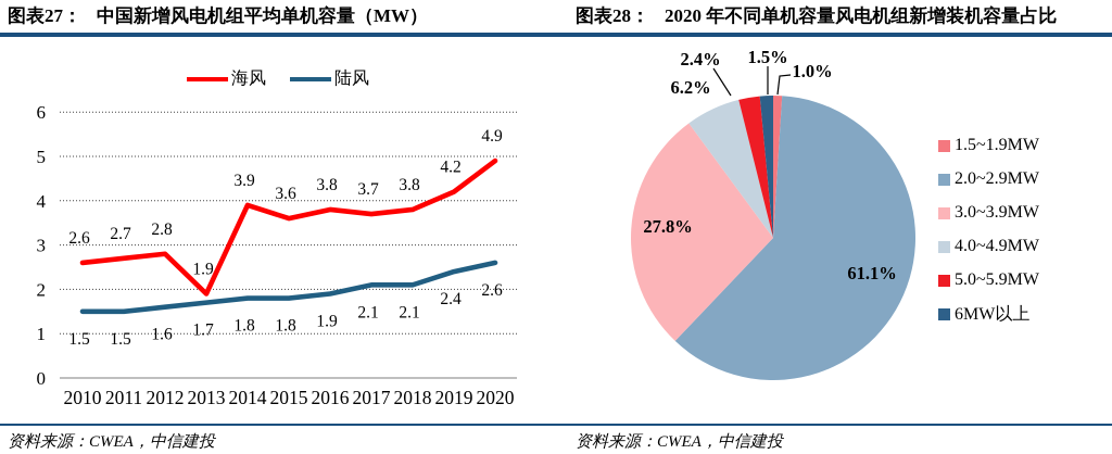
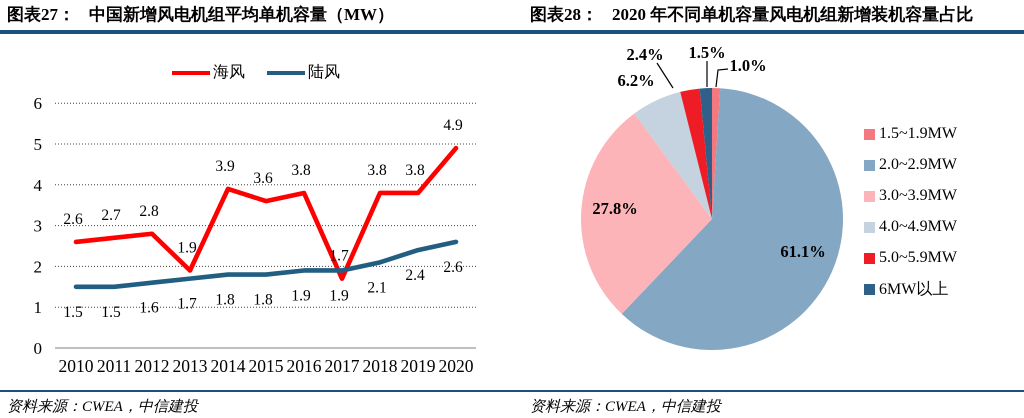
中国新增风电机组平均单机容量（MW）/海风/2017: 3.7 -> 1.7
中国新增风电机组平均单机容量（MW）/陆风/2017: 2.1 -> 1.9
中国新增风电机组平均单机容量（MW）/海风/2019: 4.2 -> 3.8
